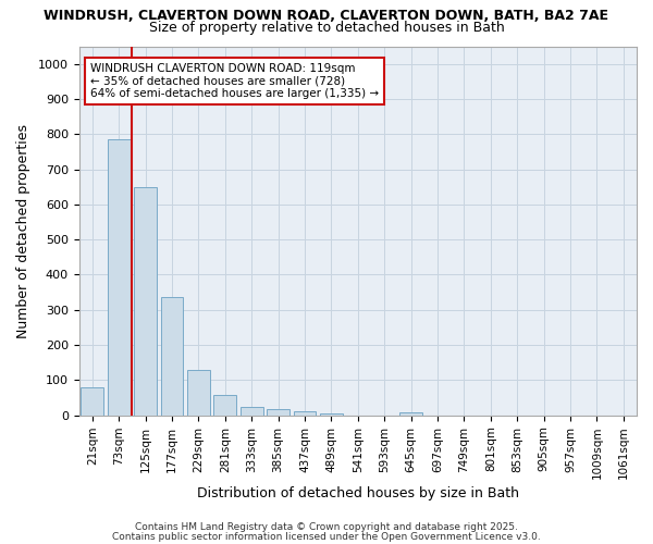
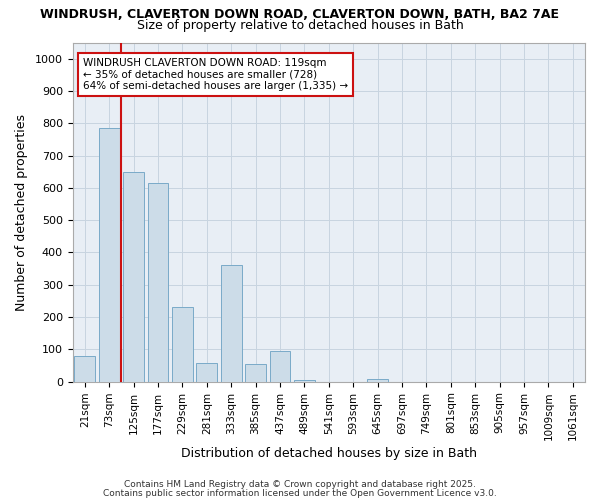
177sqm: 335 -> 615
229sqm: 130 -> 230
333sqm: 25 -> 360
385sqm: 18 -> 55
437sqm: 10 -> 95
